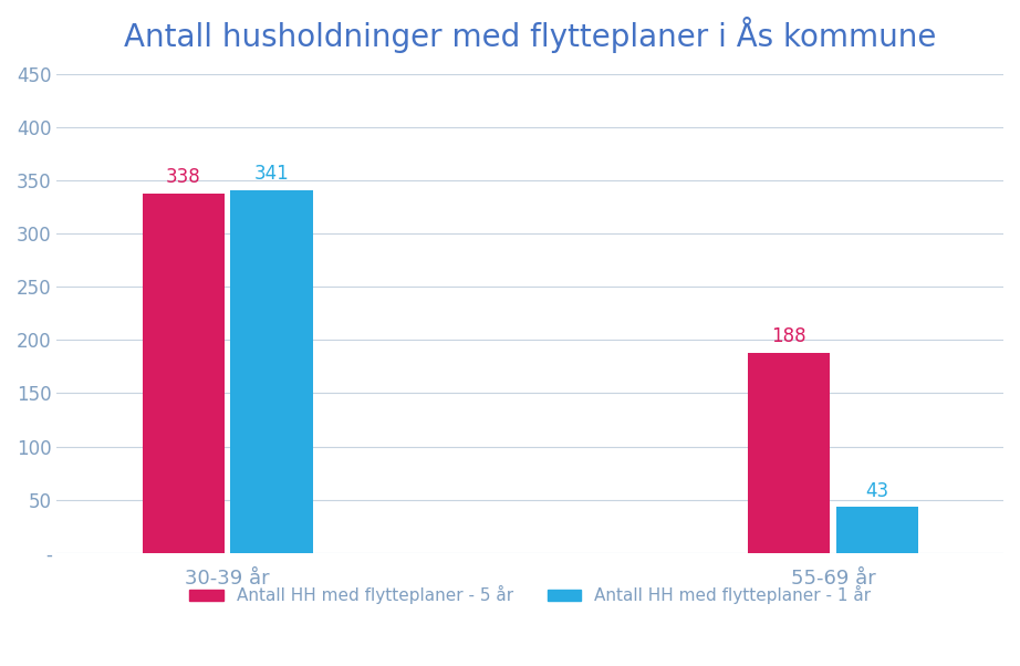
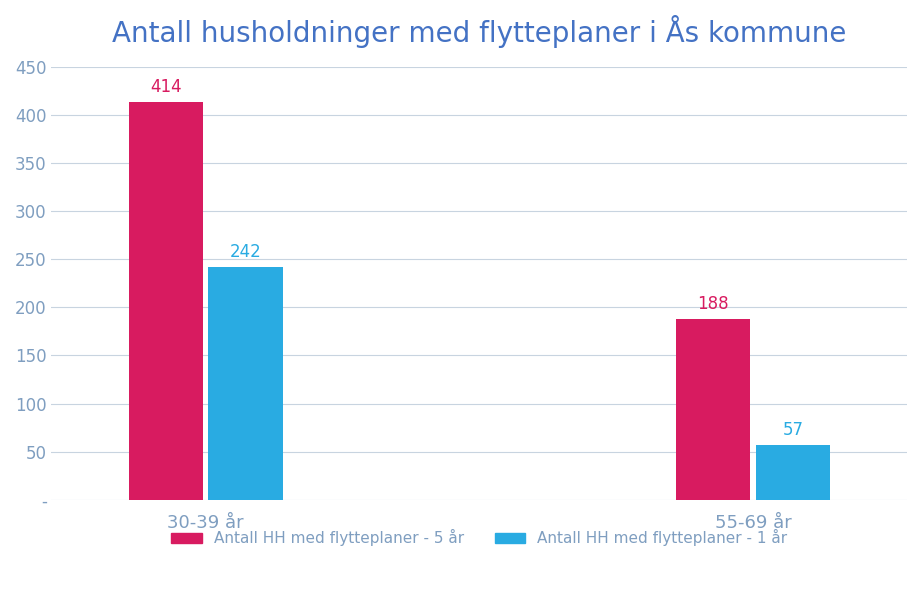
Antall HH med flytteplaner - 5 år/30-39 år: 338 -> 414
Antall HH med flytteplaner - 1 år/30-39 år: 341 -> 242
Antall HH med flytteplaner - 1 år/55-69 år: 43 -> 57
